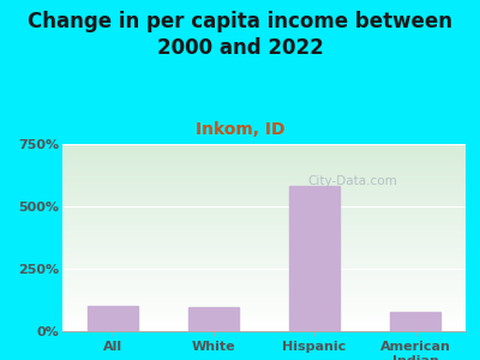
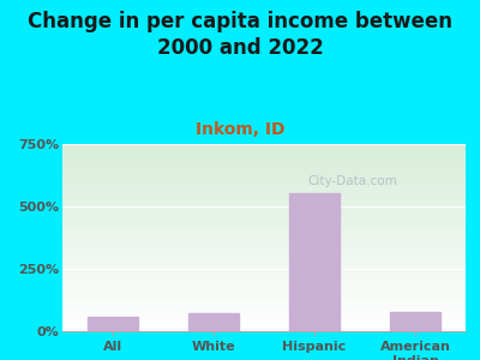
All: 100% -> 60%
White: 95% -> 70%
Hispanic: 580% -> 555%
